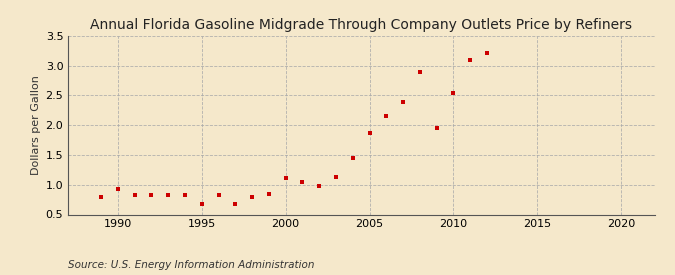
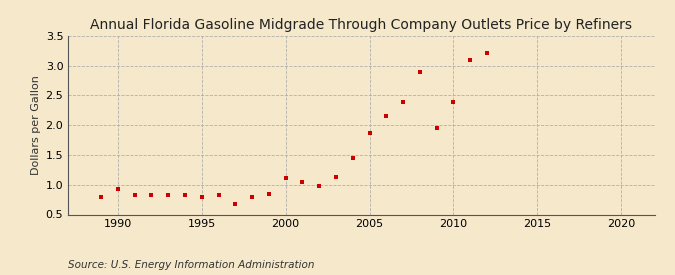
1995: 0.68 -> 0.79
2010: 2.54 -> 2.39
